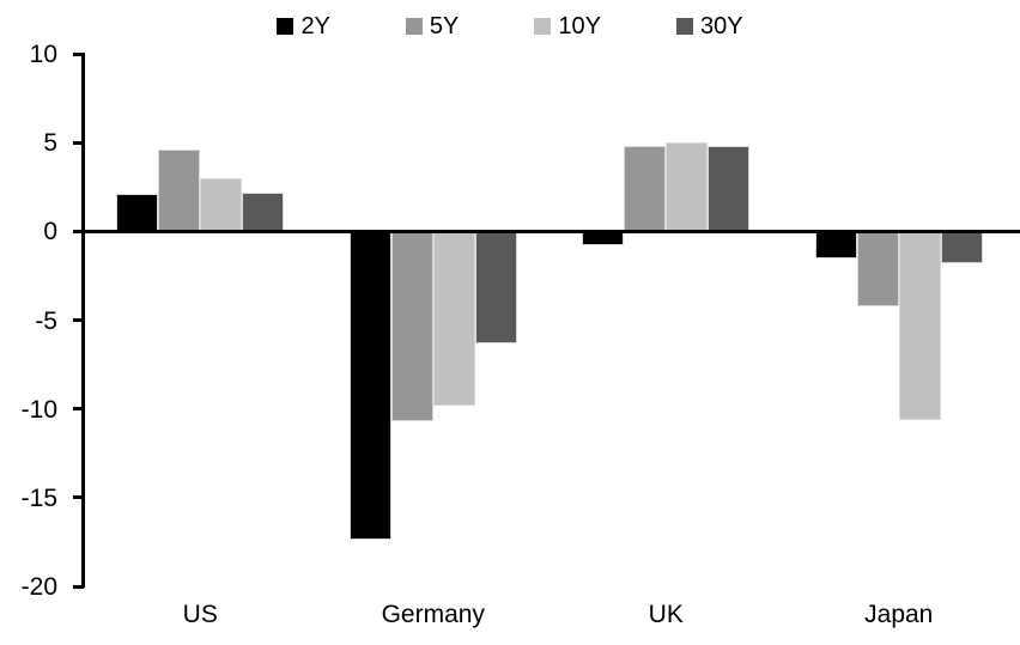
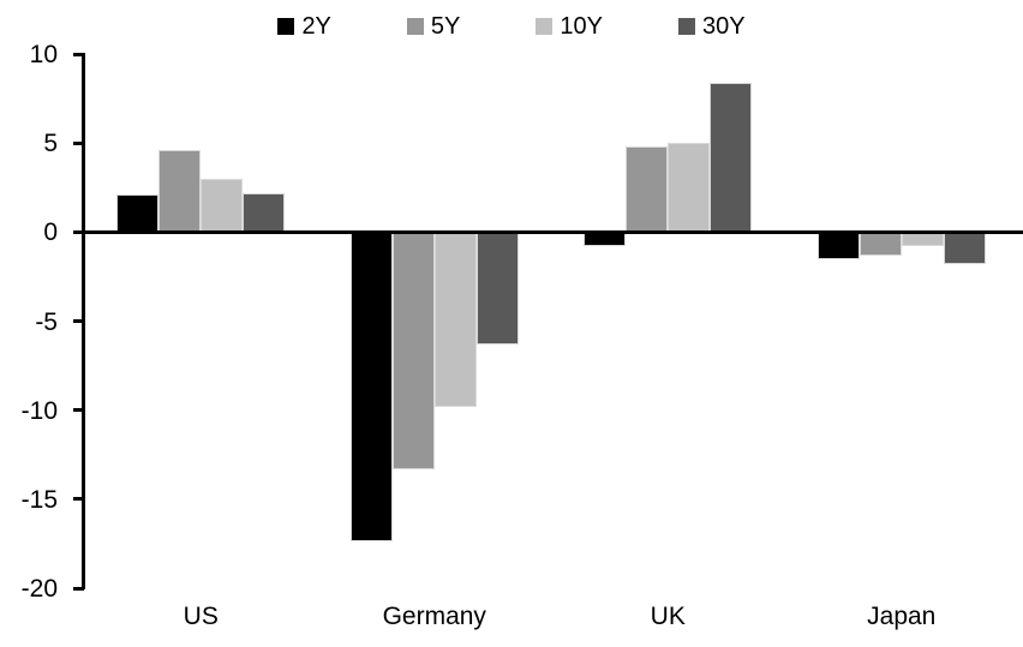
5Y/Germany: -10.7 -> -13.3
30Y/UK: 4.8 -> 8.4
5Y/Japan: -4.2 -> -1.3
10Y/Japan: -10.6 -> -0.8
